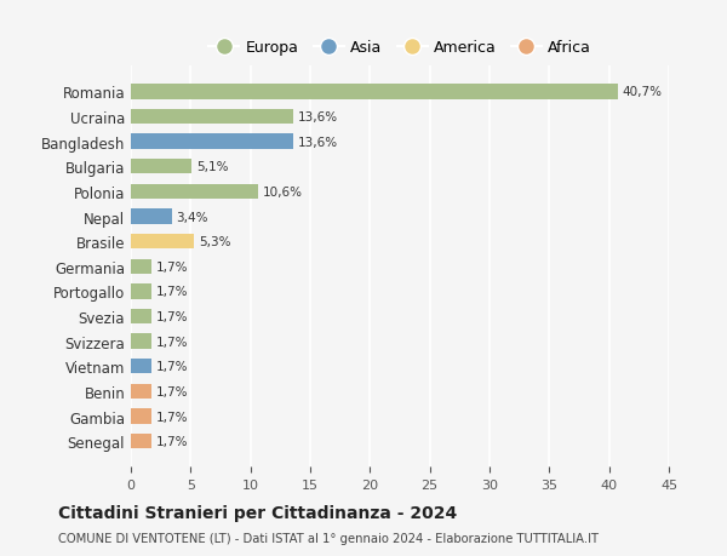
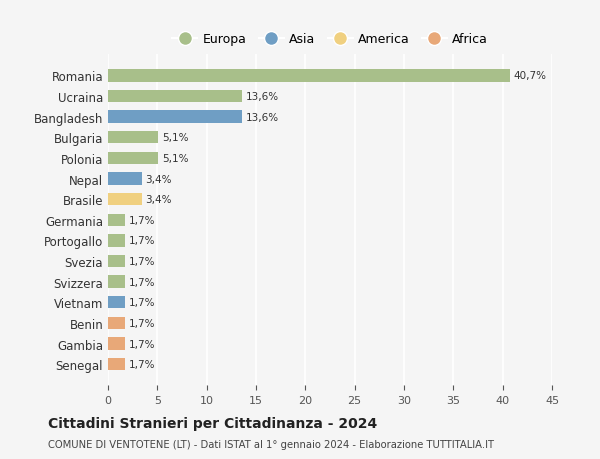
Polonia: 10,6% -> 5,1%
Brasile: 5,3% -> 3,4%
